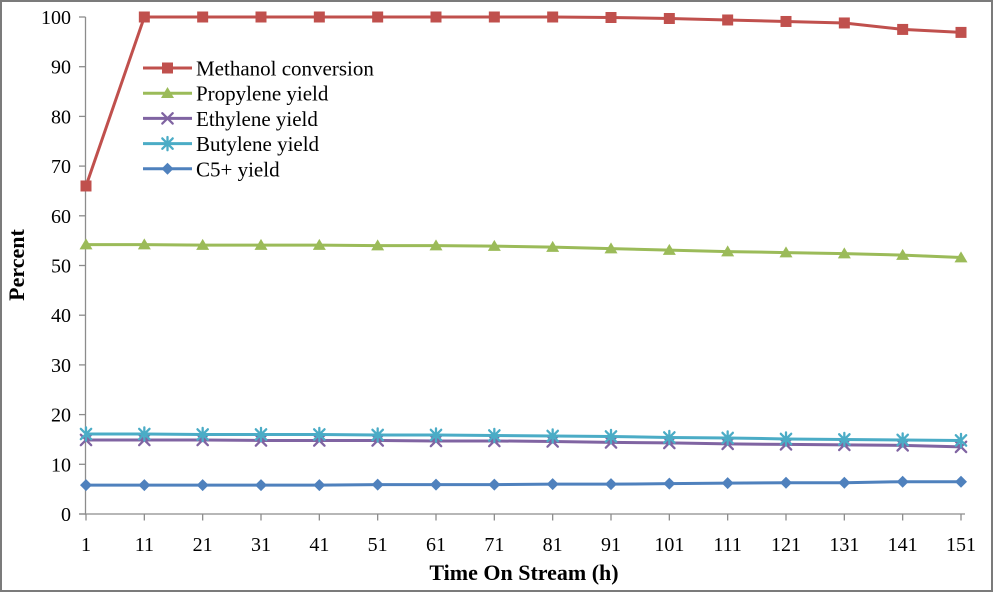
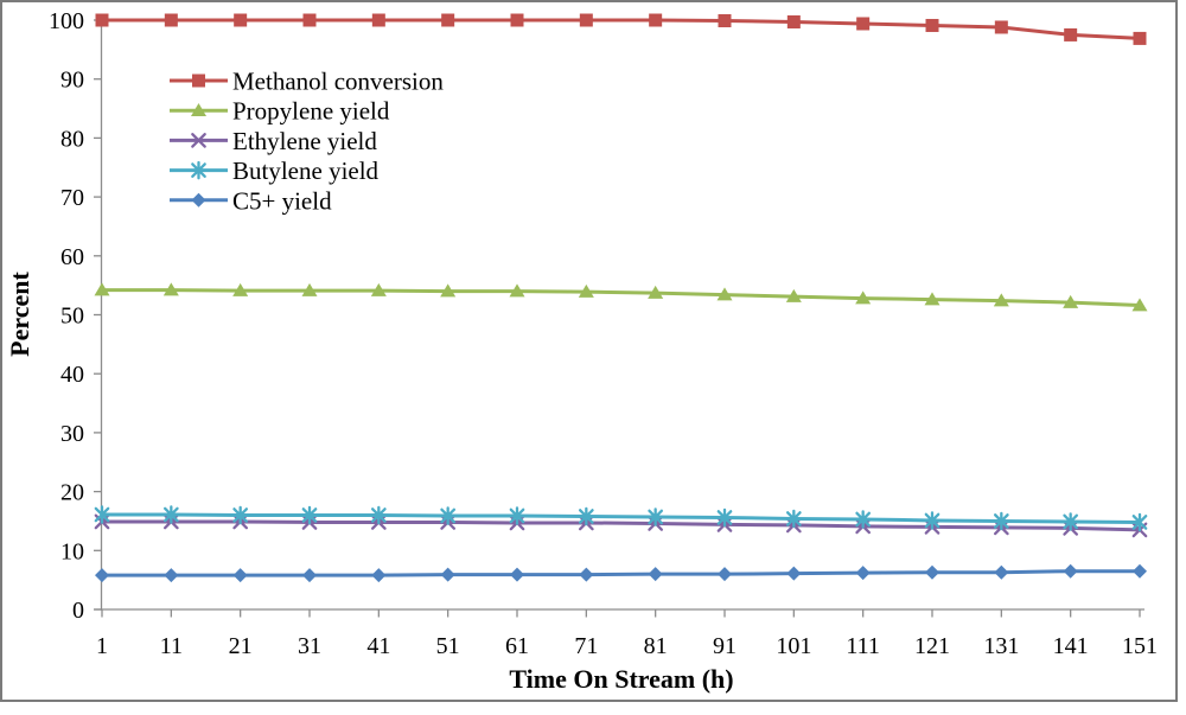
Methanol conversion/1: 66 -> 100
